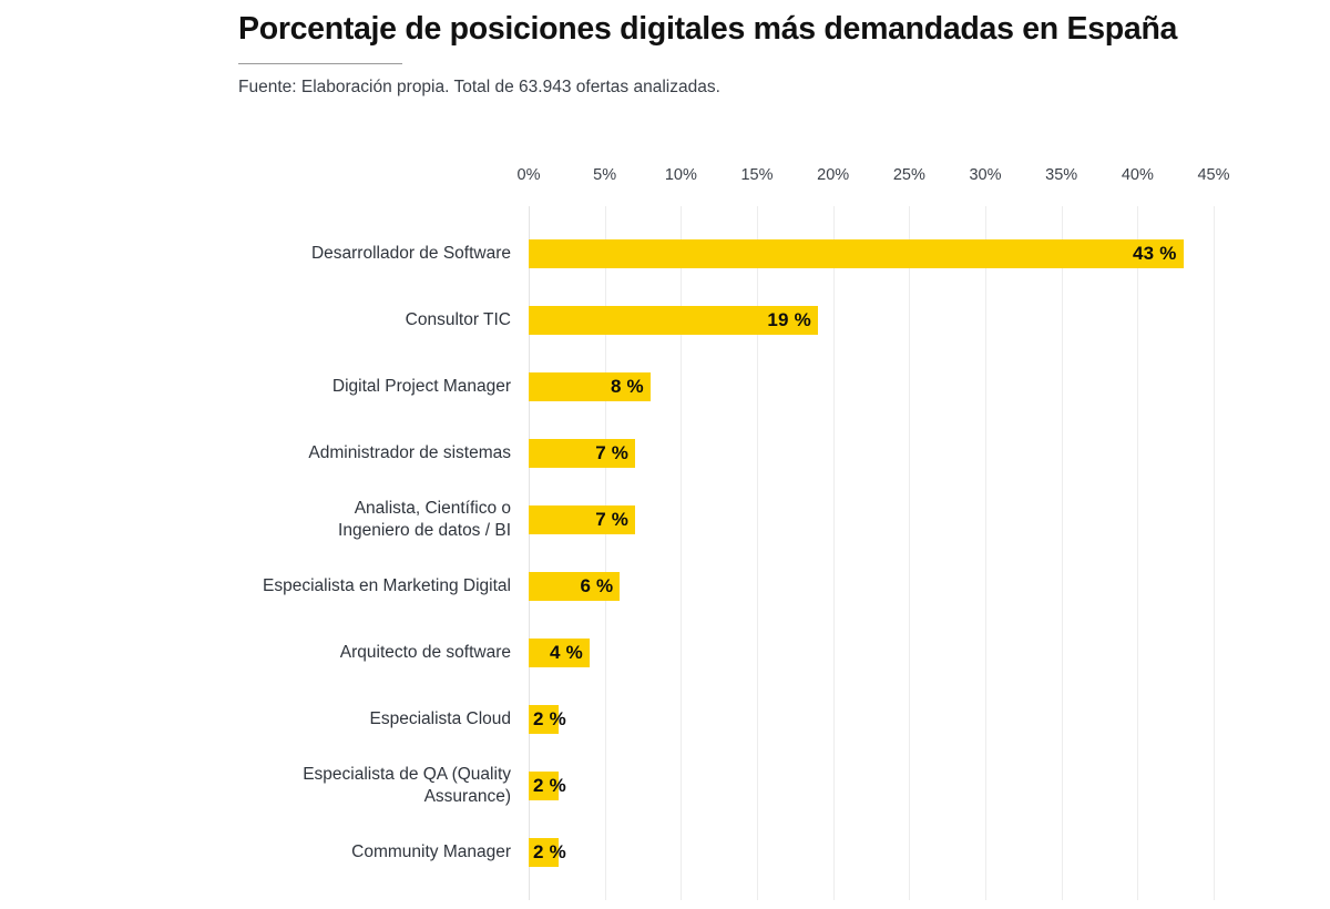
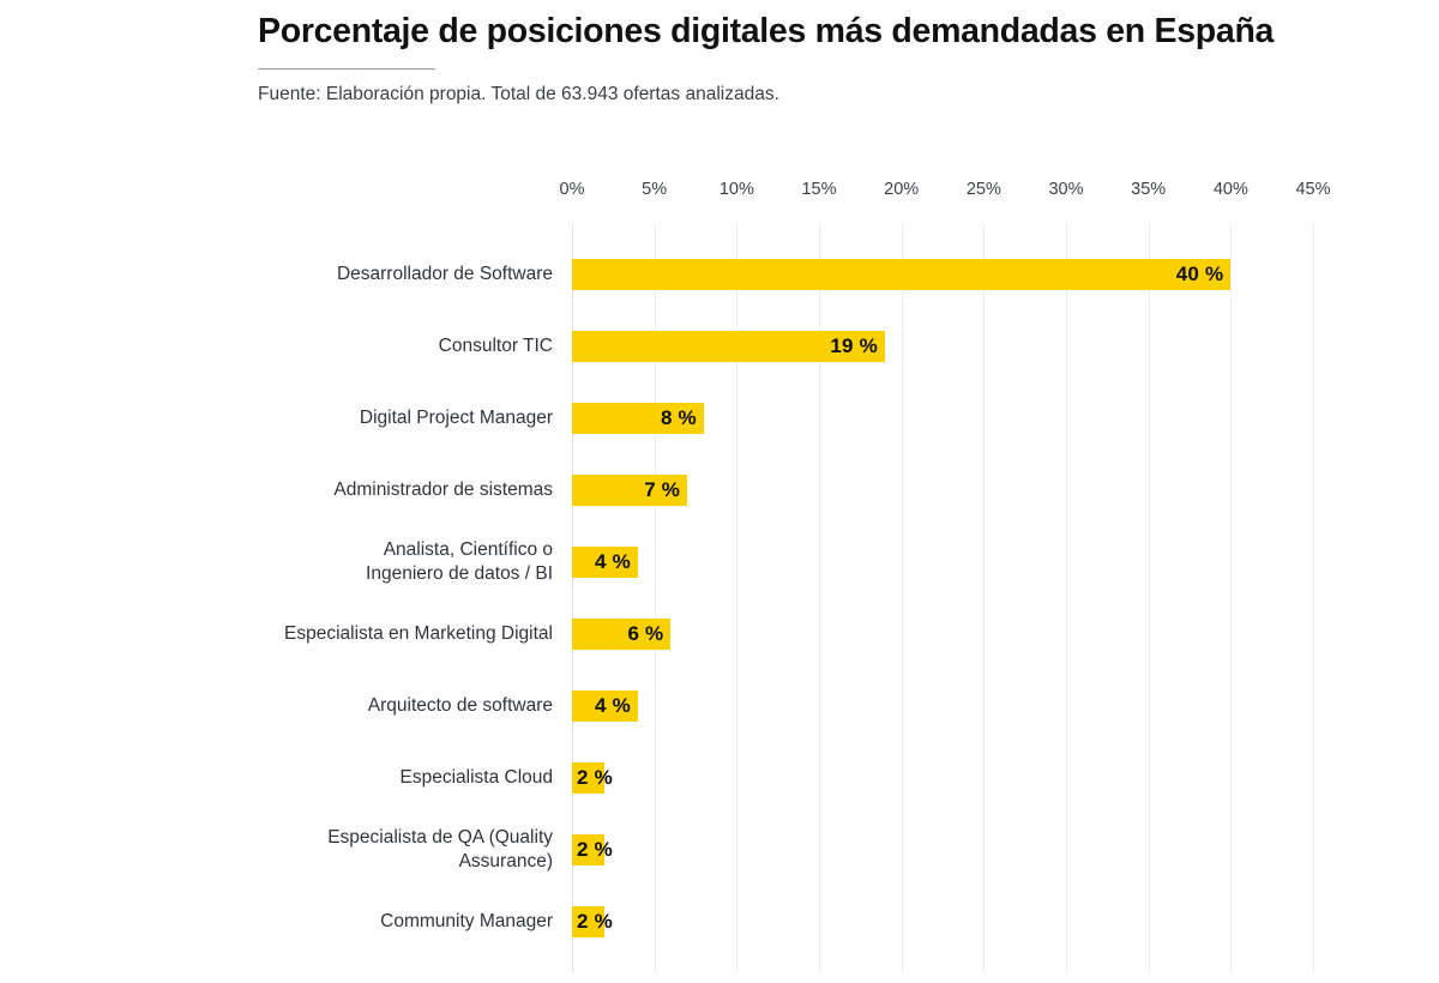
Desarrollador de Software: 43 -> 40
Analista, Científico o Ingeniero de datos / BI: 7 -> 4
